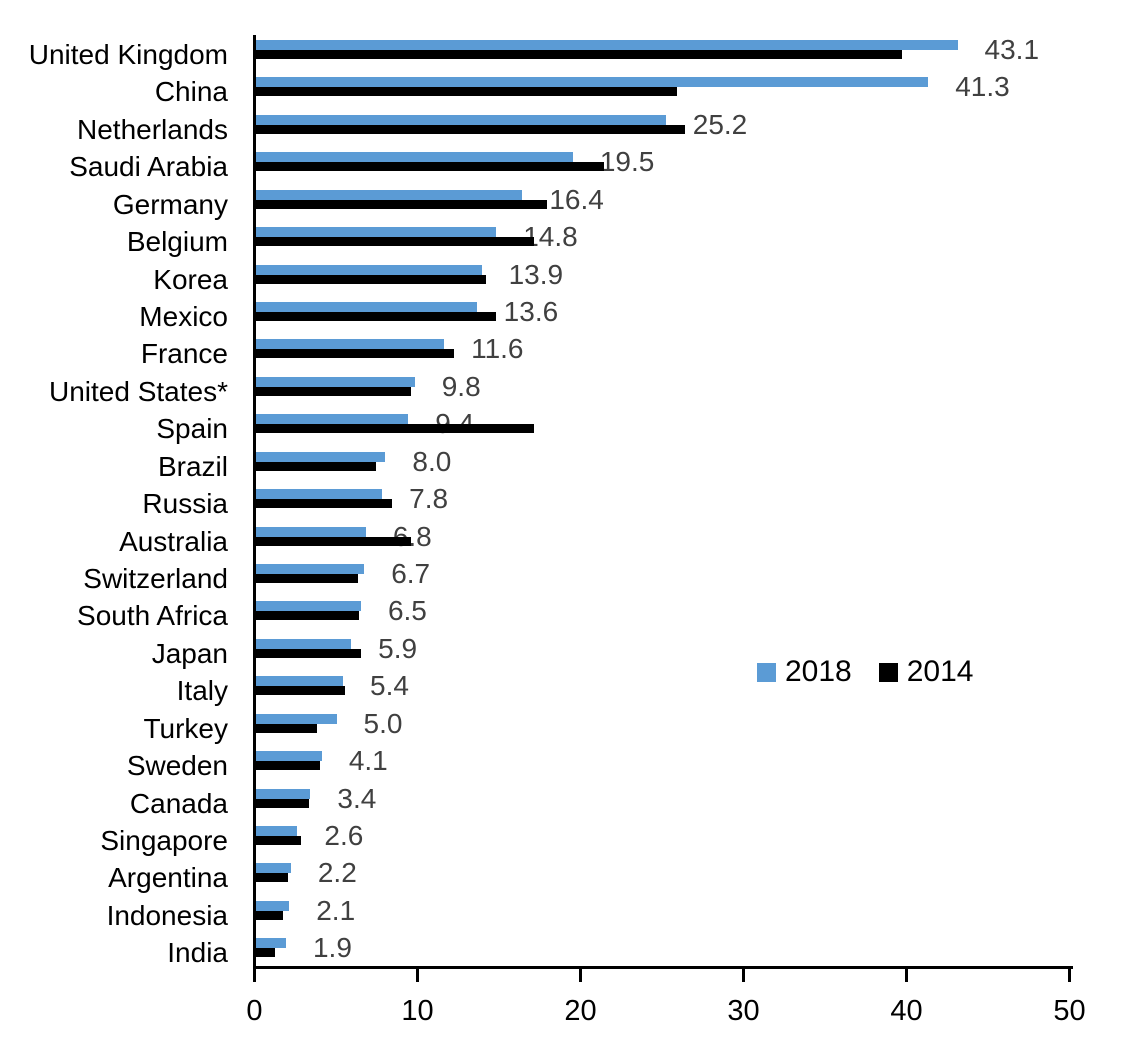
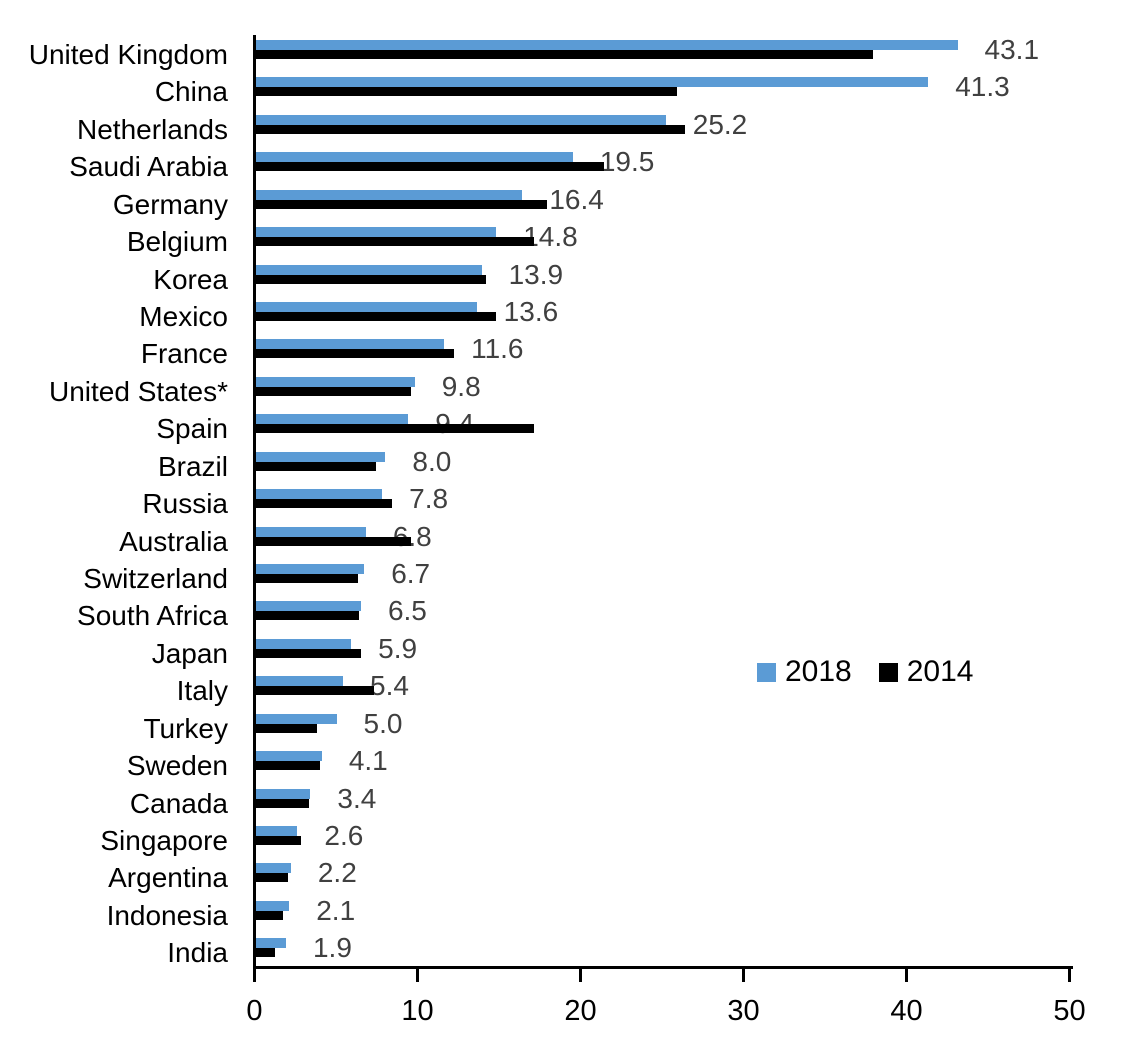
2014/United Kingdom: 39.7 -> 37.9
2014/Italy: 5.5 -> 7.3
